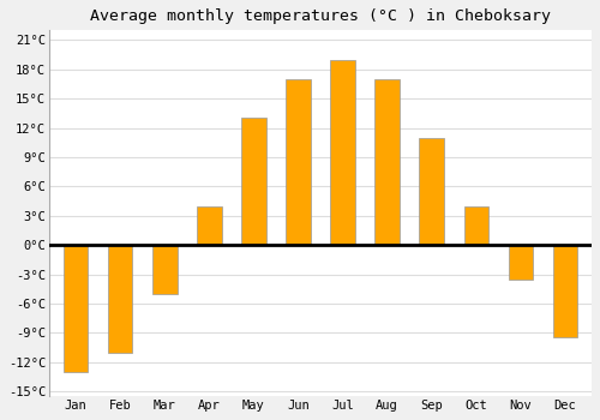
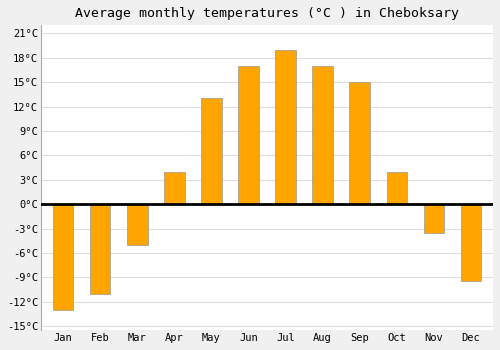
Sep: 11.0°C -> 15.0°C
